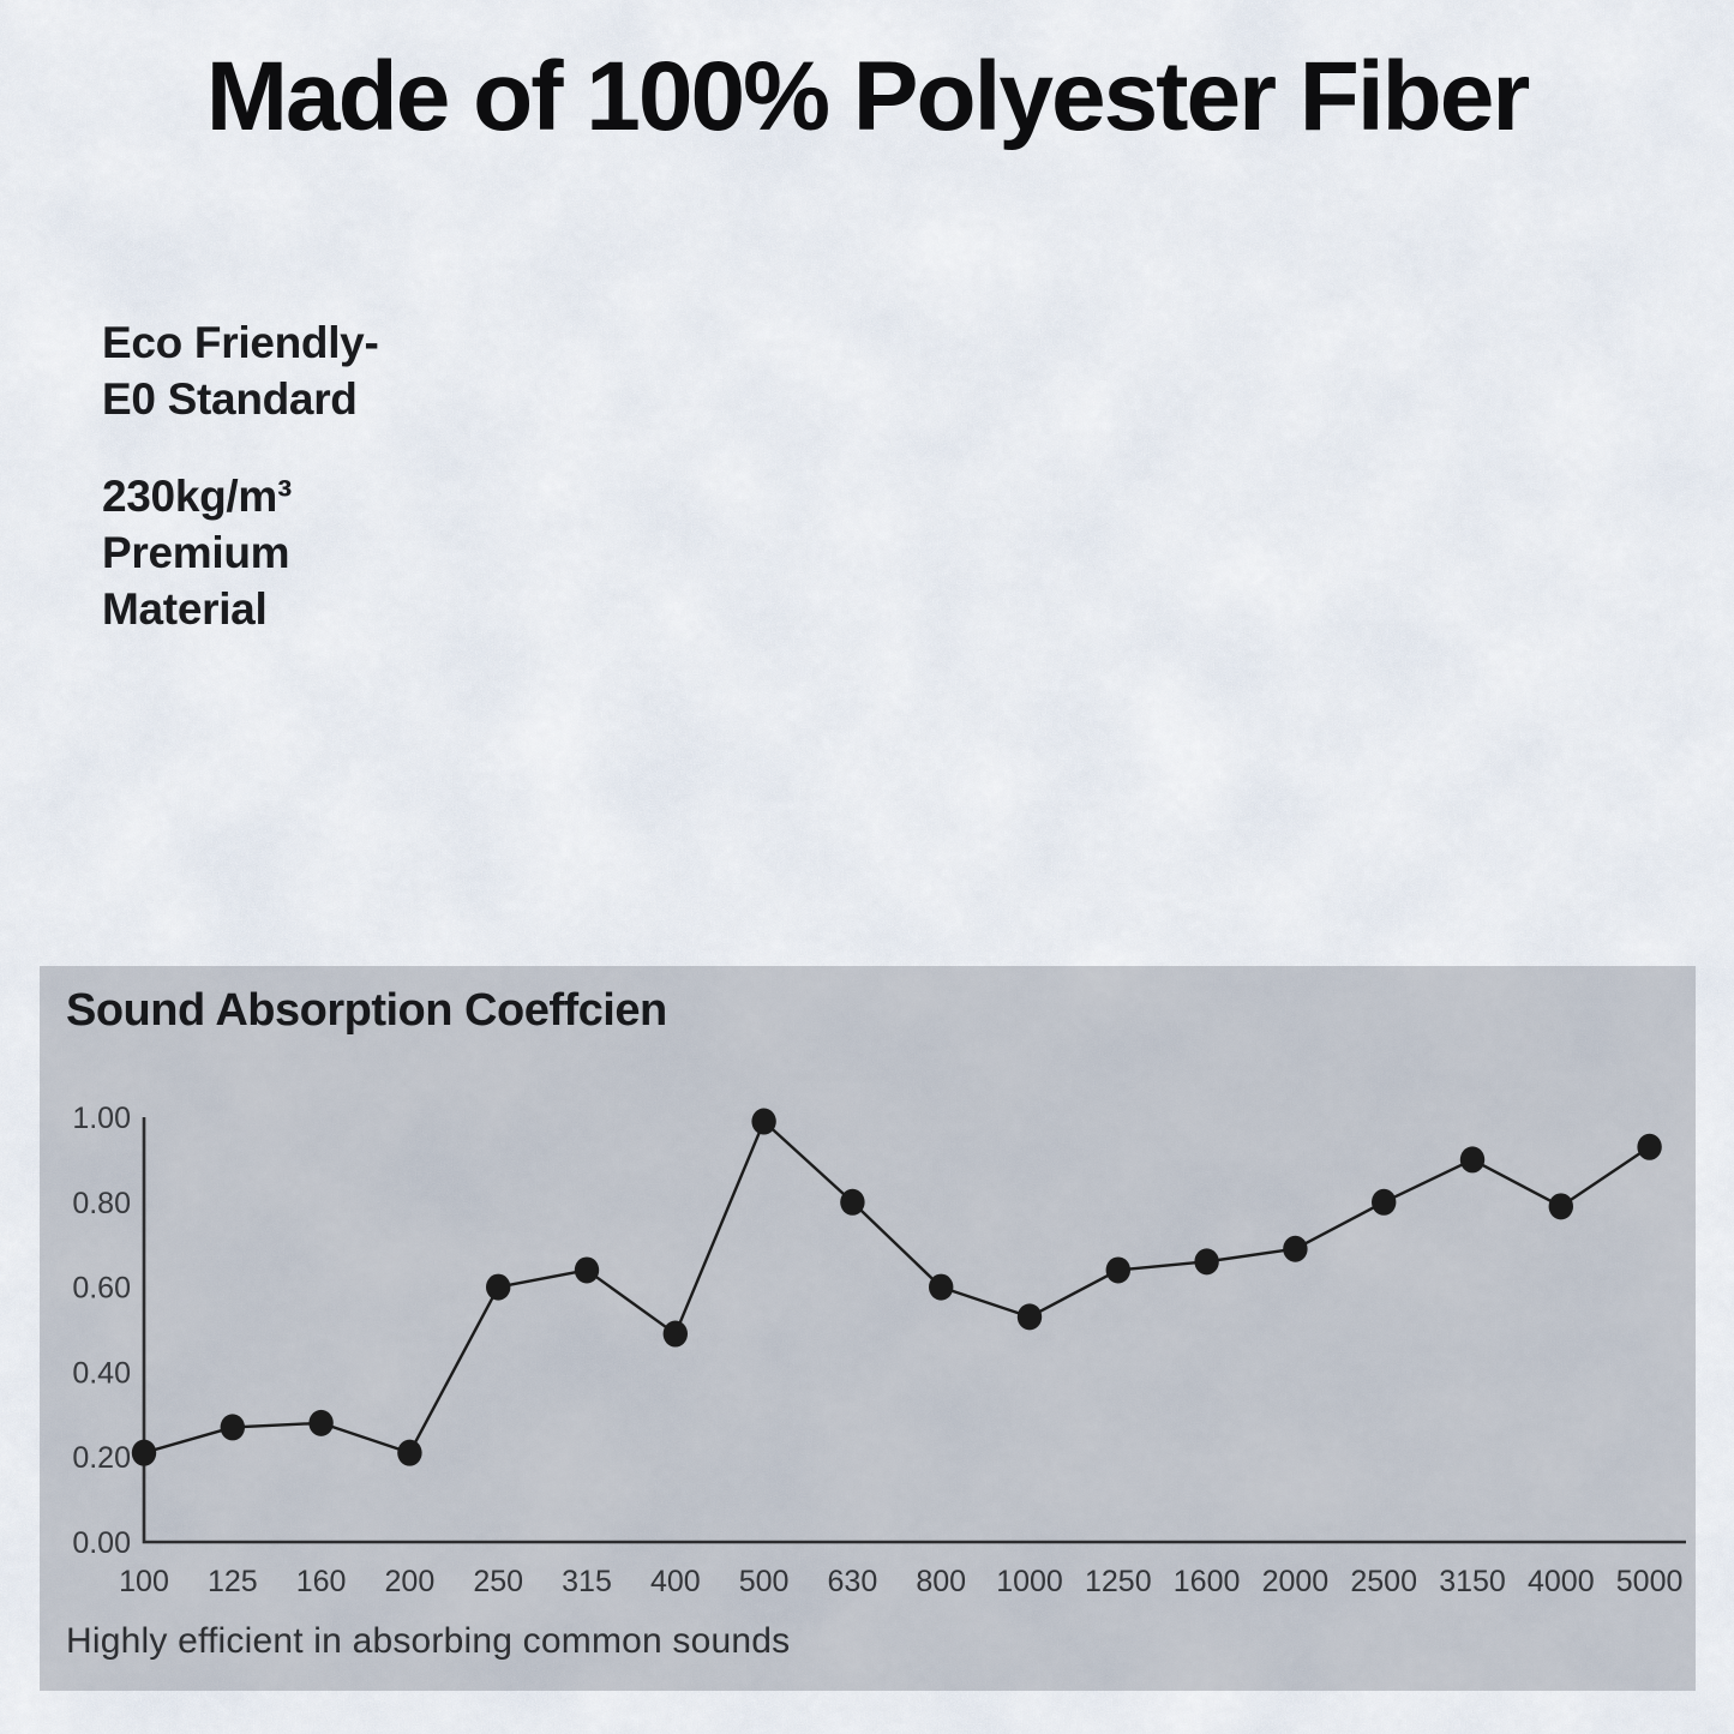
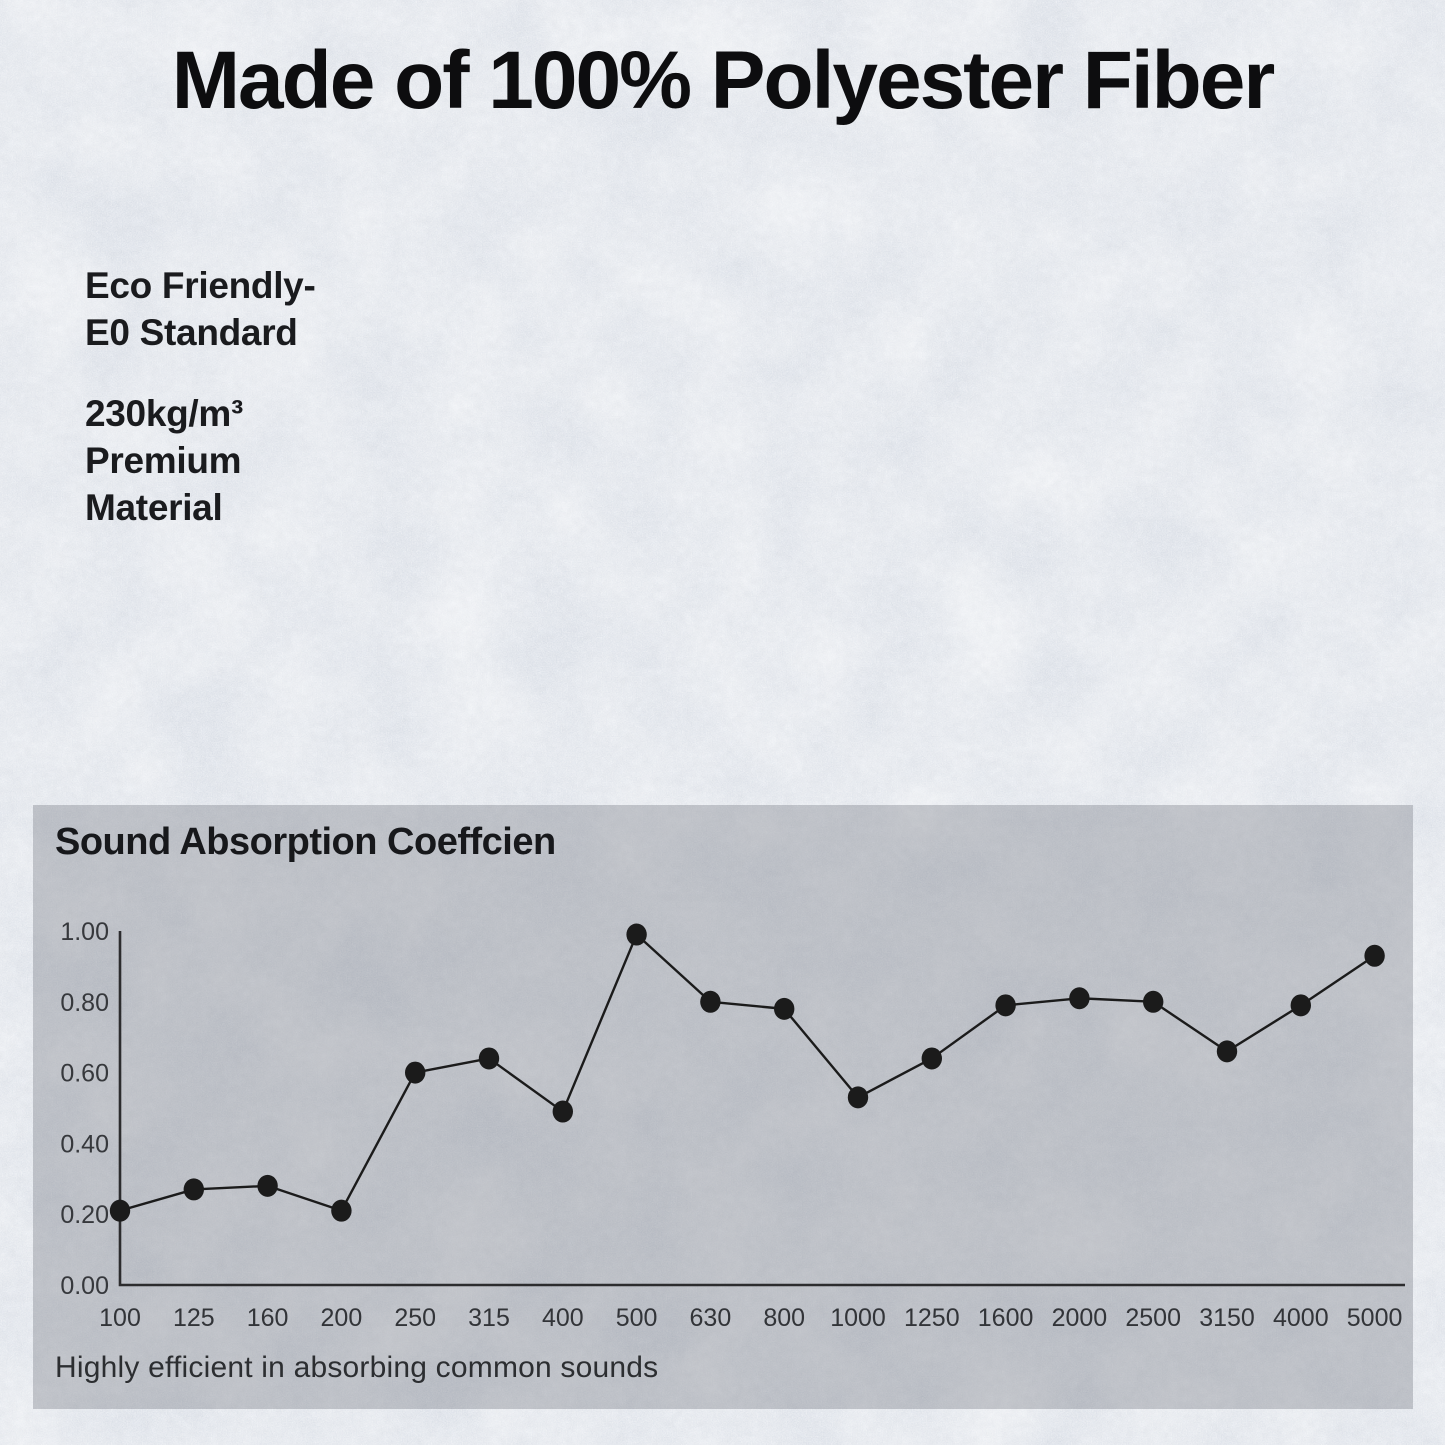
800: 0.60 -> 0.78
1600: 0.66 -> 0.79
2000: 0.69 -> 0.81
3150: 0.90 -> 0.66
